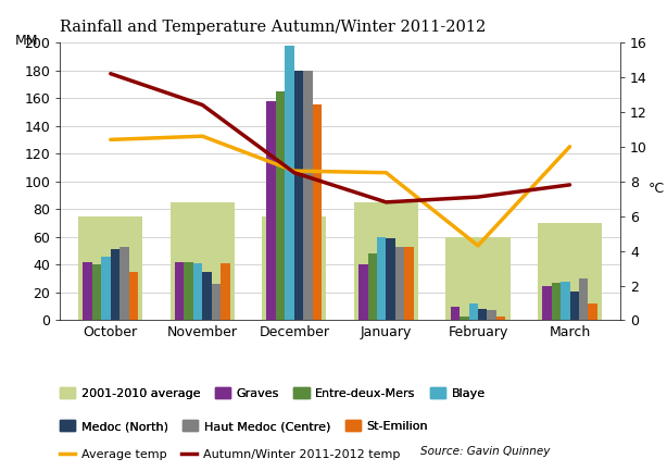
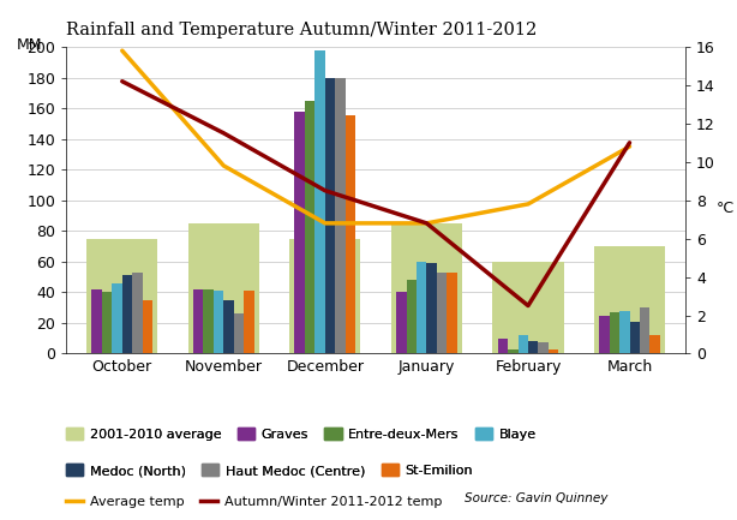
Average temp/October: 10.4 -> 15.8
Average temp/November: 10.6 -> 9.8
Autumn/Winter 2011-2012 temp/November: 12.4 -> 11.5
Average temp/December: 8.6 -> 6.8
Average temp/January: 8.5 -> 6.8
Average temp/February: 4.3 -> 7.8
Autumn/Winter 2011-2012 temp/February: 7.1 -> 2.5
Average temp/March: 10.0 -> 10.8
Autumn/Winter 2011-2012 temp/March: 7.8 -> 11.0
